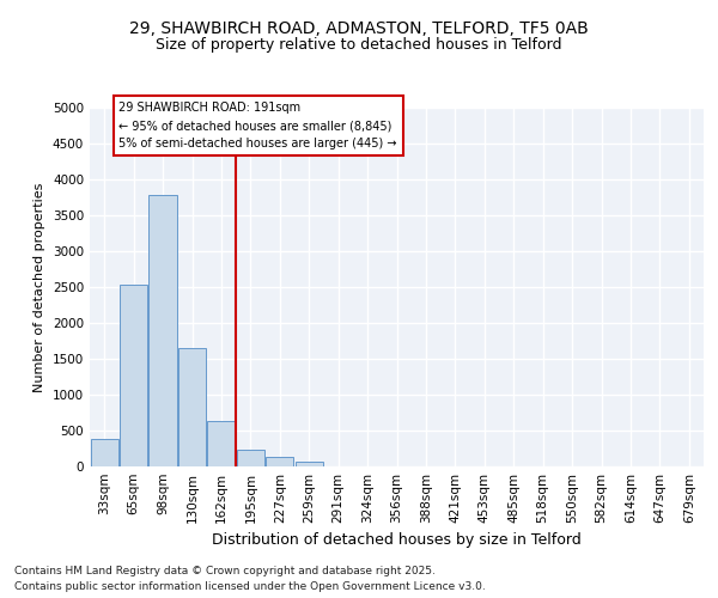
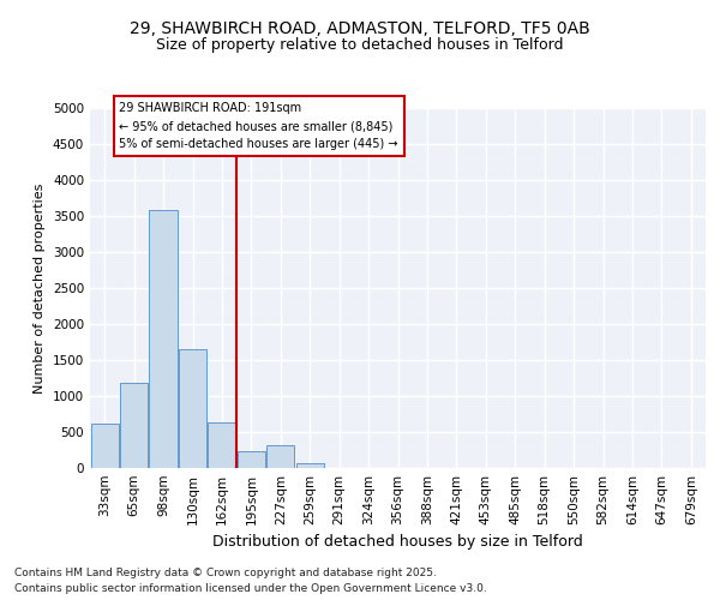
33sqm: 380 -> 620
65sqm: 2540 -> 1180
98sqm: 3780 -> 3580
227sqm: 130 -> 320
